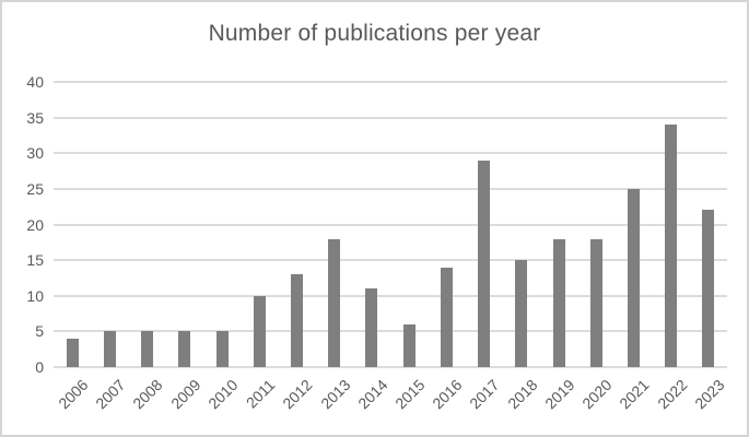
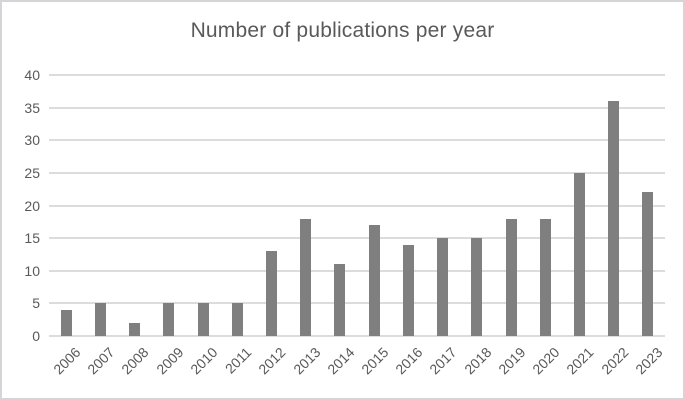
2008: 5 -> 2
2011: 10 -> 5
2015: 6 -> 17
2017: 29 -> 15
2022: 34 -> 36
